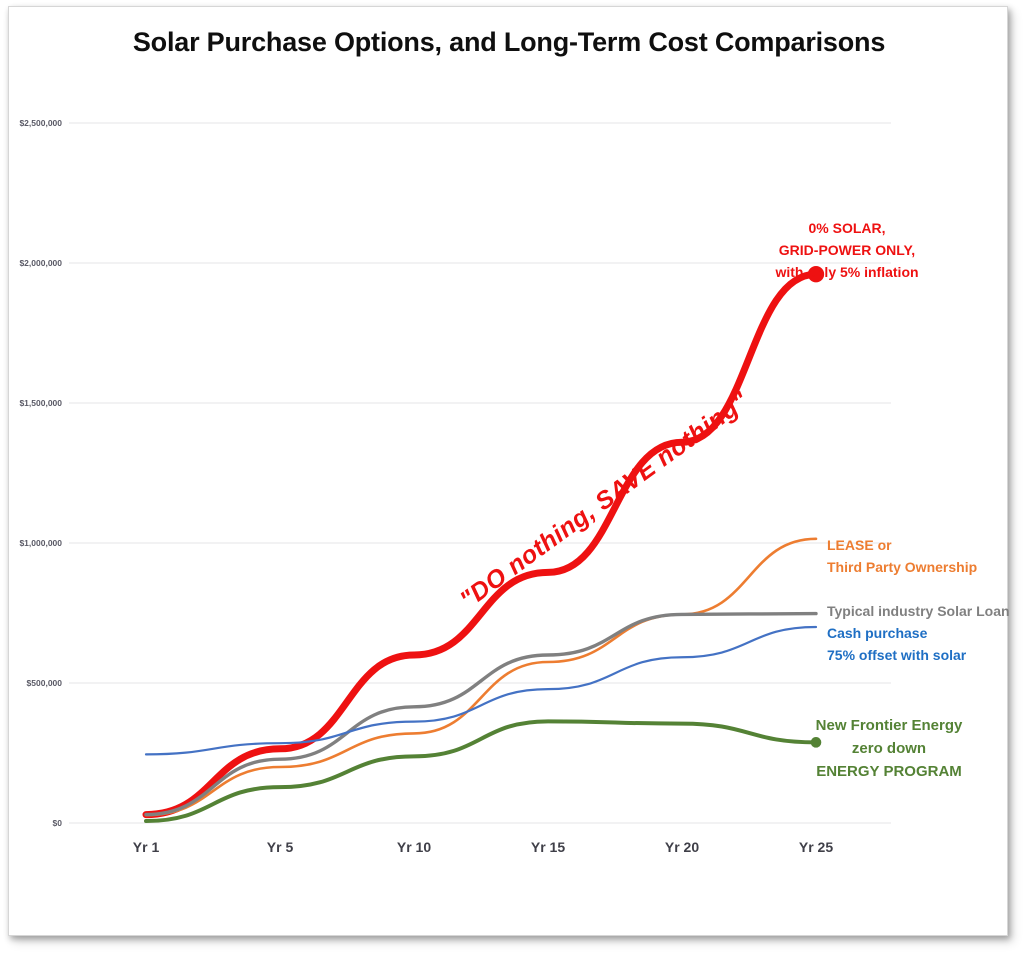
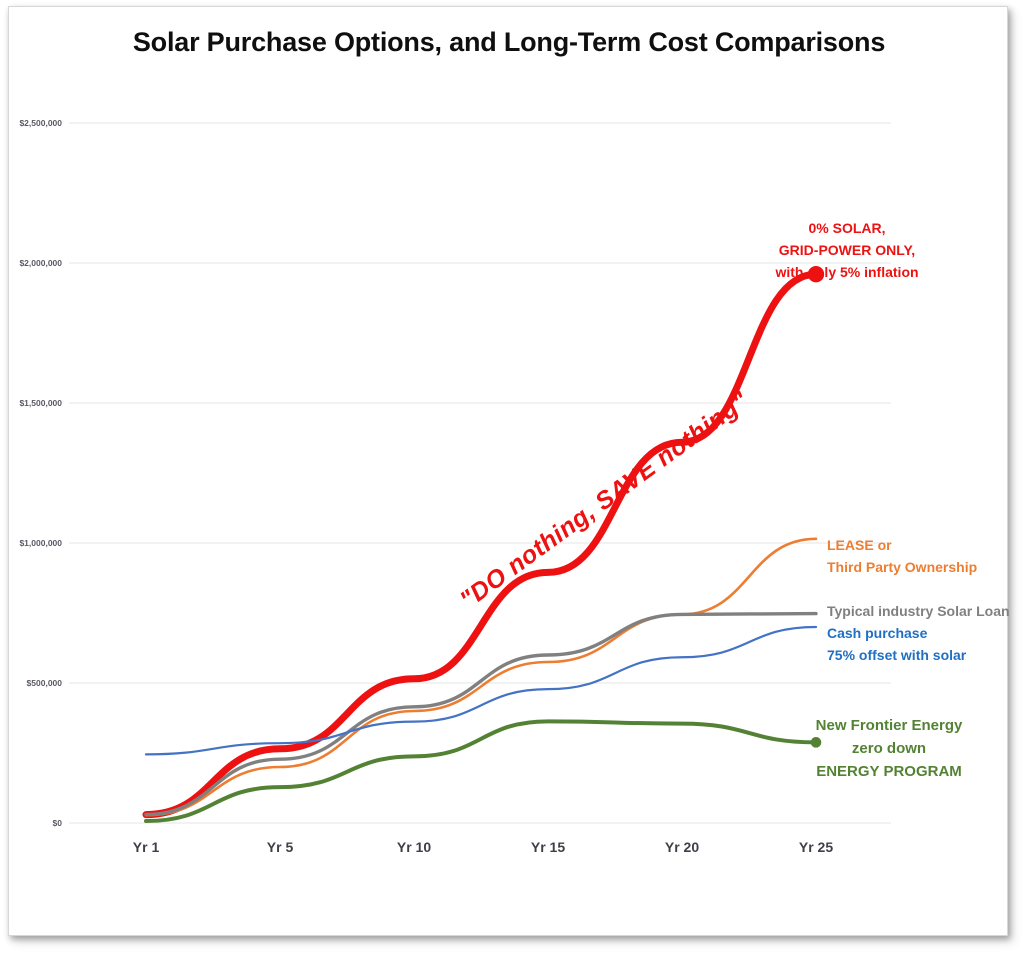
0% SOLAR, GRID-POWER ONLY, with only 5% inflation/Yr 10: $600000 -> $520000
LEASE or Third Party Ownership/Yr 10: $320000 -> $400000
